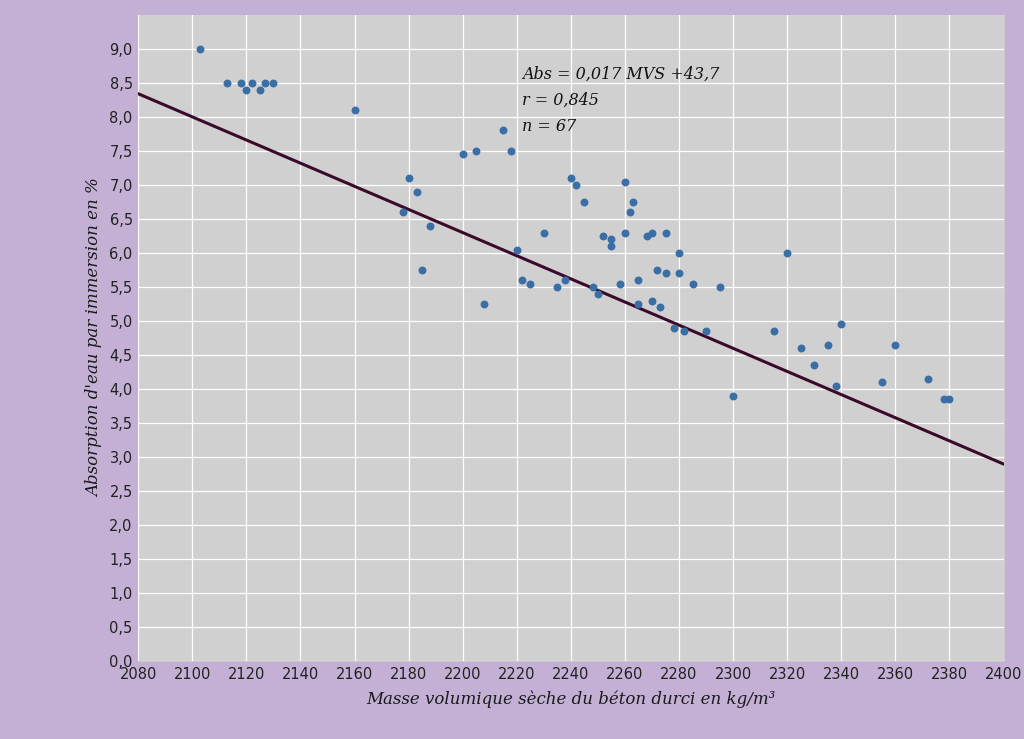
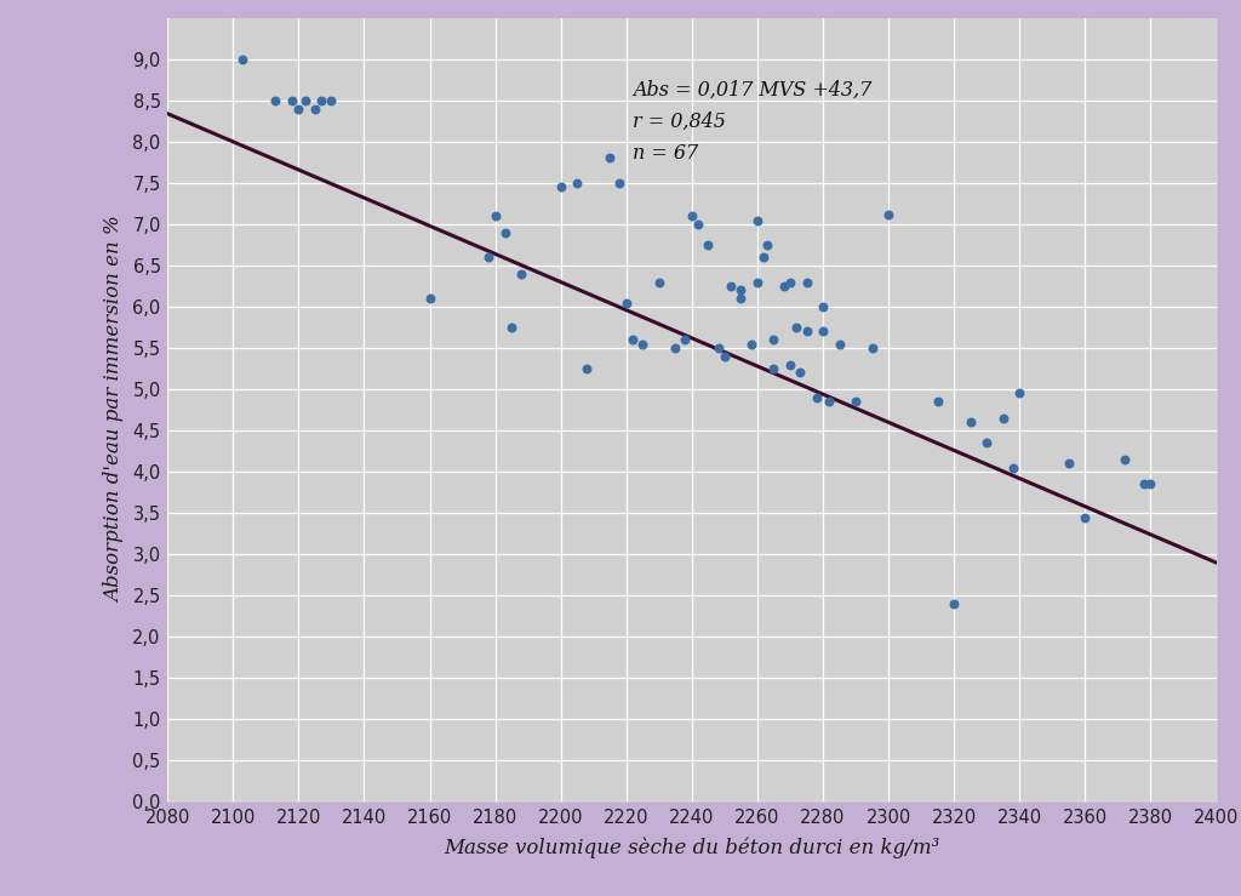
2160: 8,10 -> 6,10
2300: 3,90 -> 7,12
2320: 6,00 -> 2,40
2360: 4,65 -> 3,44
